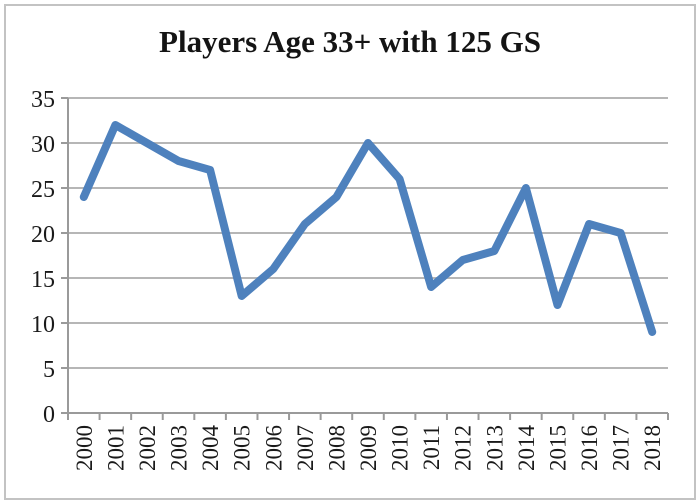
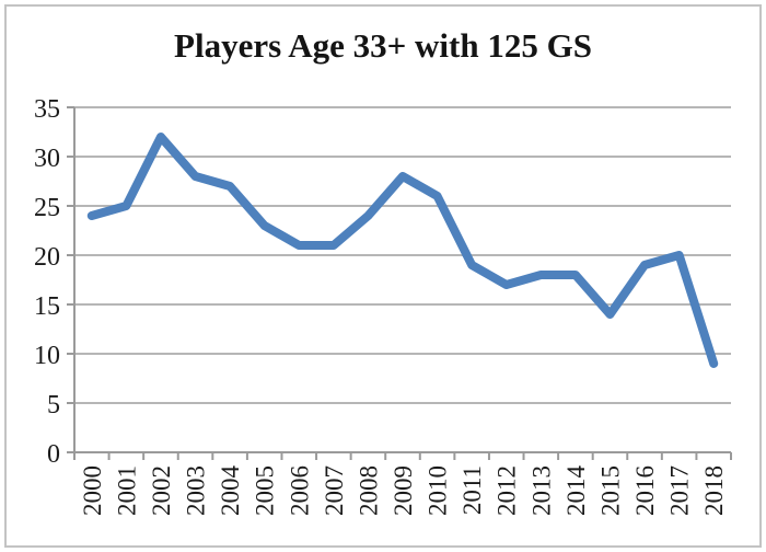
2001: 32 -> 25
2002: 30 -> 32
2005: 13 -> 23
2006: 16 -> 21
2009: 30 -> 28
2011: 14 -> 19
2014: 25 -> 18
2015: 12 -> 14
2016: 21 -> 19
